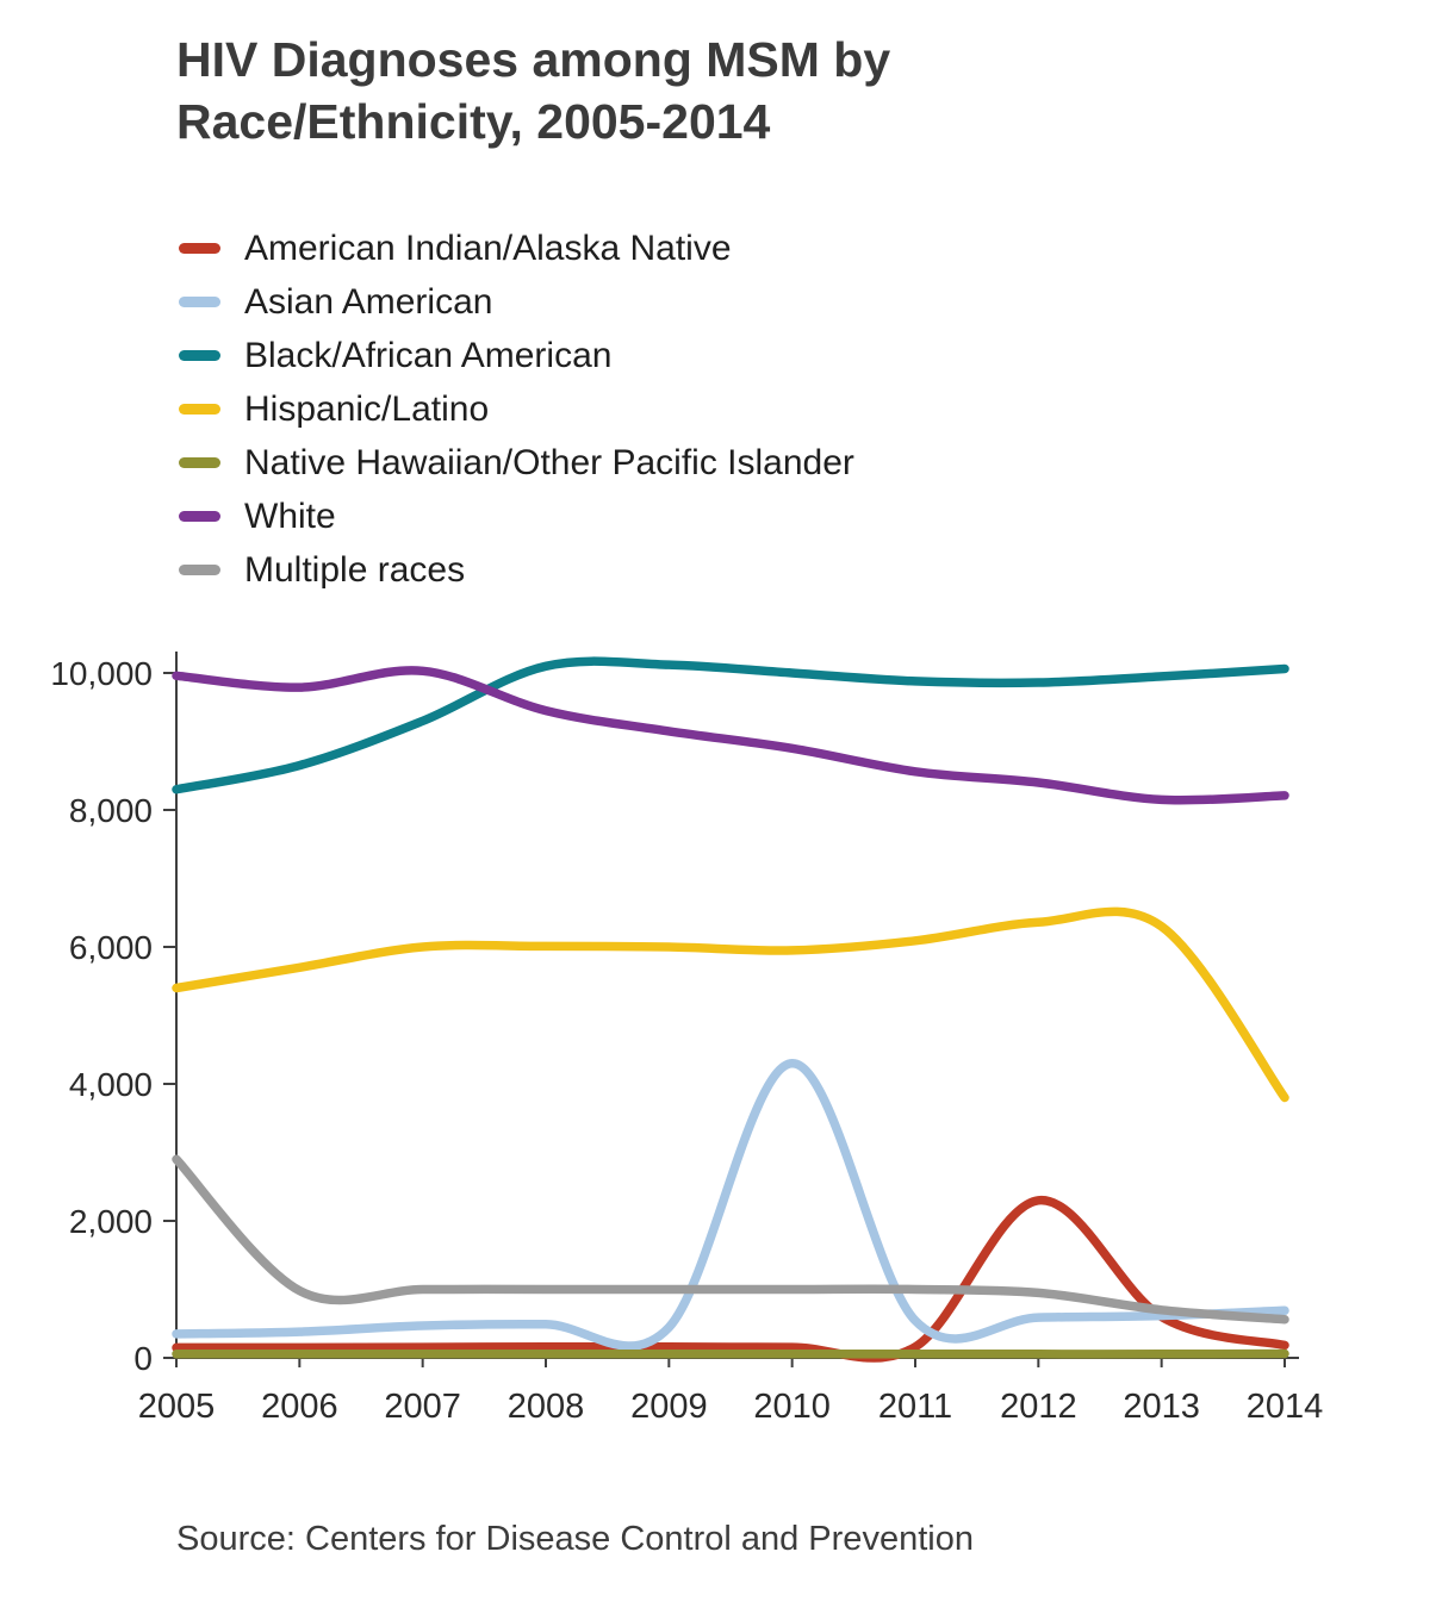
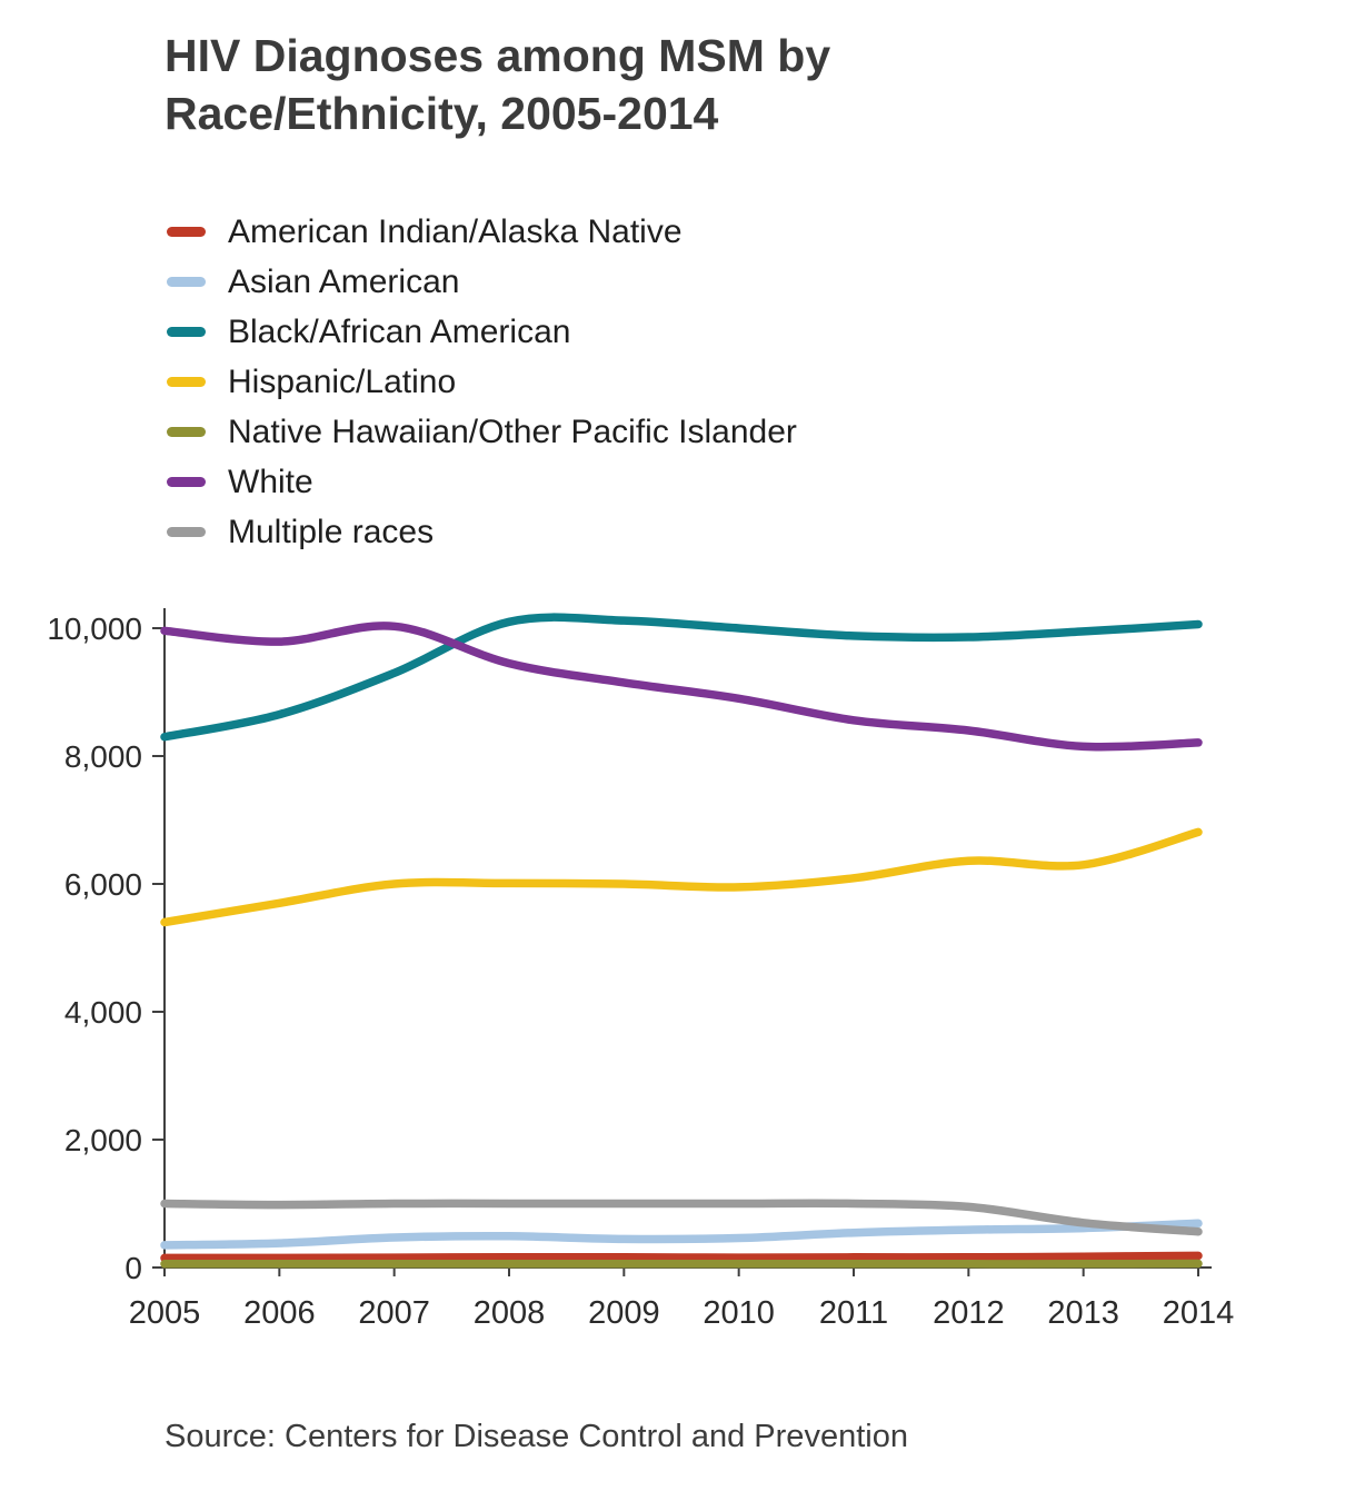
Multiple races/2005: 2900 -> 1000
Asian American/2010: 4300 -> 500
American Indian/Alaska Native/2012: 2300 -> 200
American Indian/Alaska Native/2013: 600 -> 200
Hispanic/Latino/2014: 3800 -> 6800
